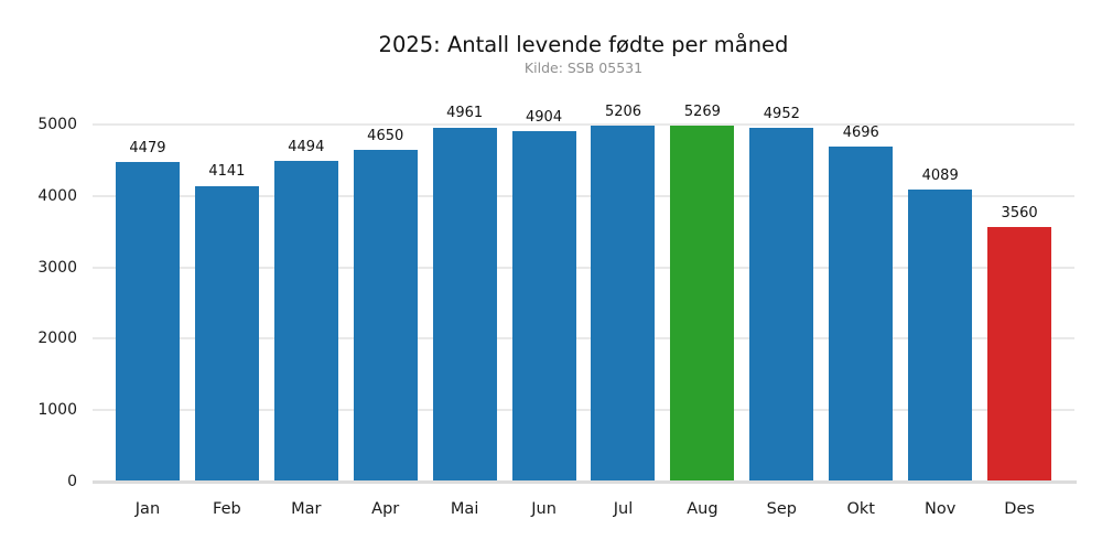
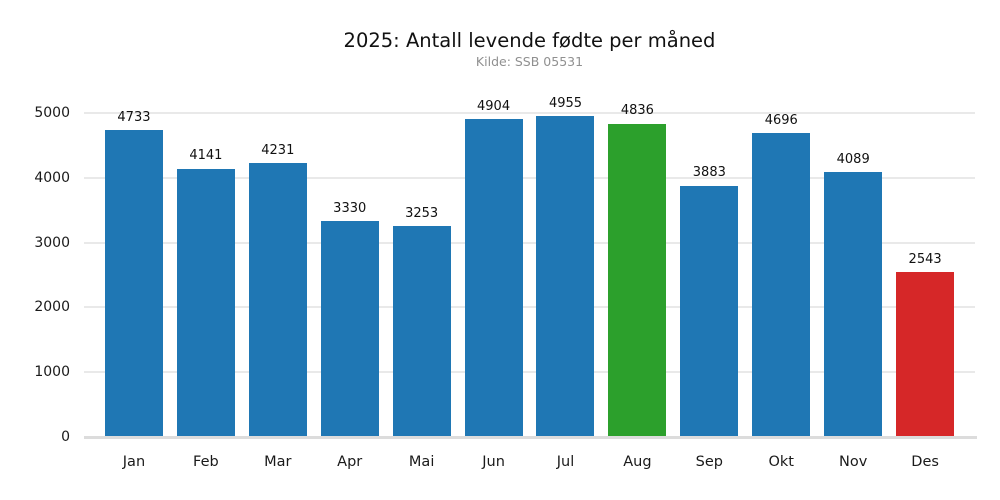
Jan: 4479 -> 4733
Mar: 4494 -> 4231
Apr: 4650 -> 3330
Mai: 4961 -> 3253
Jul: 5206 -> 4955
Aug: 5269 -> 4836
Sep: 4952 -> 3883
Des: 3560 -> 2543
